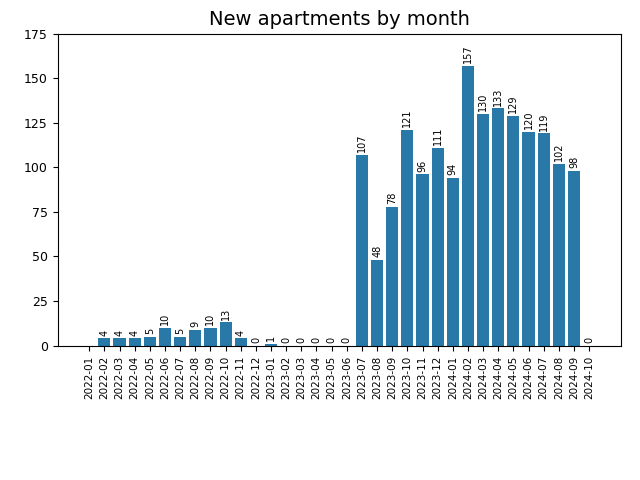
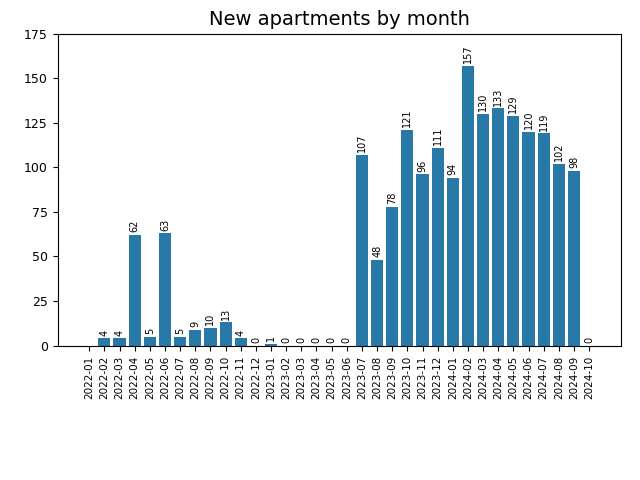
2022-04: 4 -> 62
2022-06: 10 -> 63
